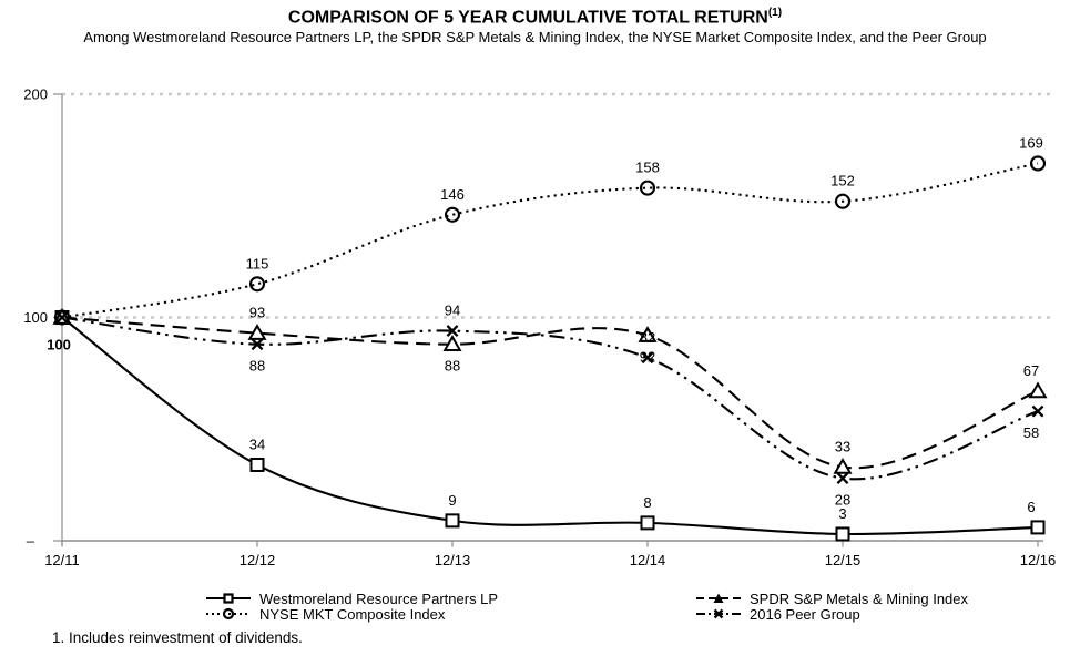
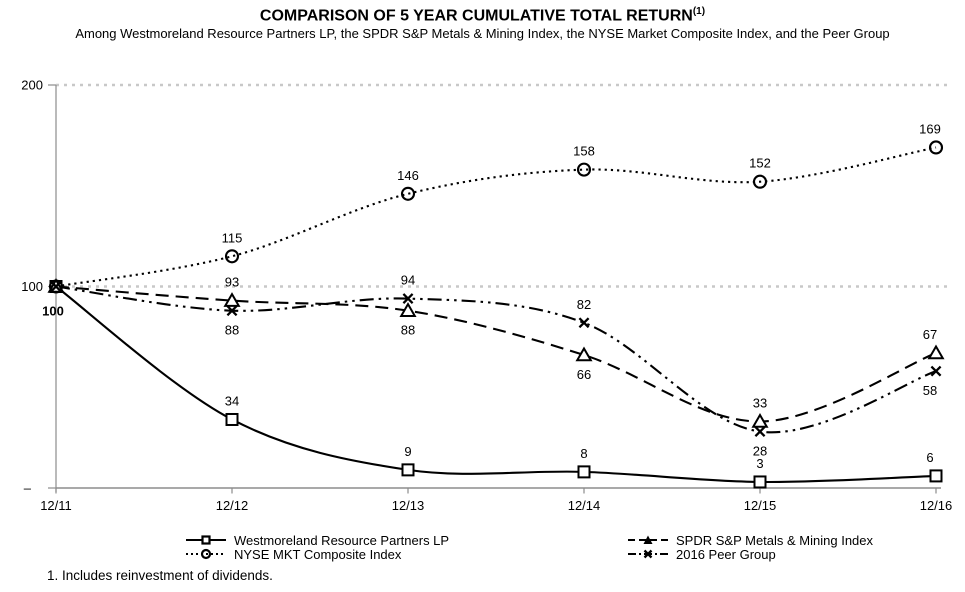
SPDR S&P Metals & Mining Index/12/14: 92 -> 66
